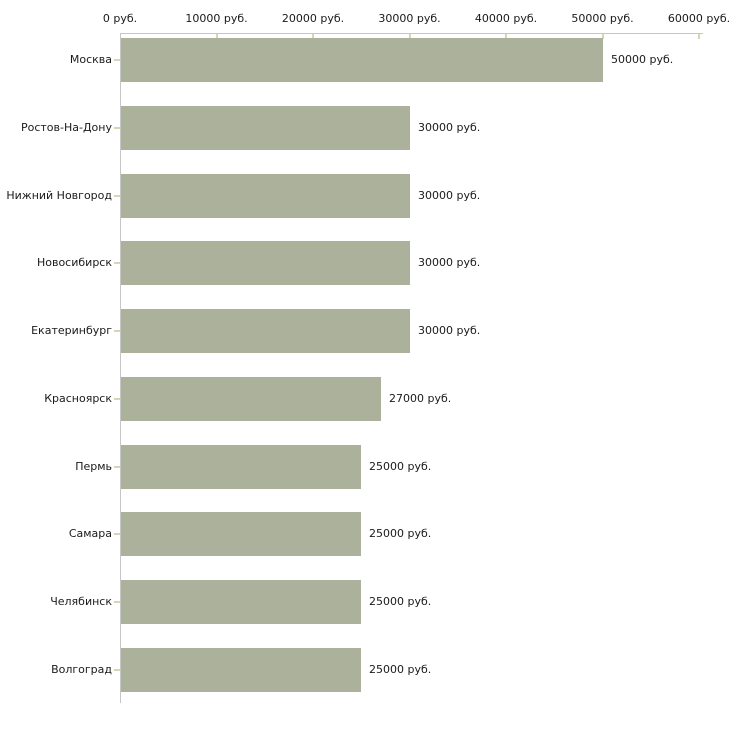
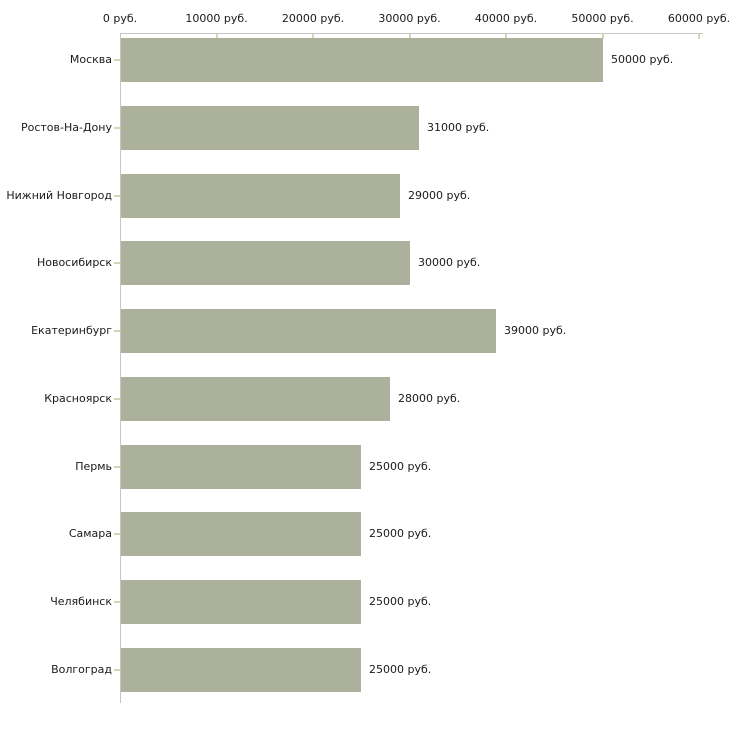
Ростов-На-Дону: 30000 -> 31000
Нижний Новгород: 30000 -> 29000
Екатеринбург: 30000 -> 39000
Красноярск: 27000 -> 28000
